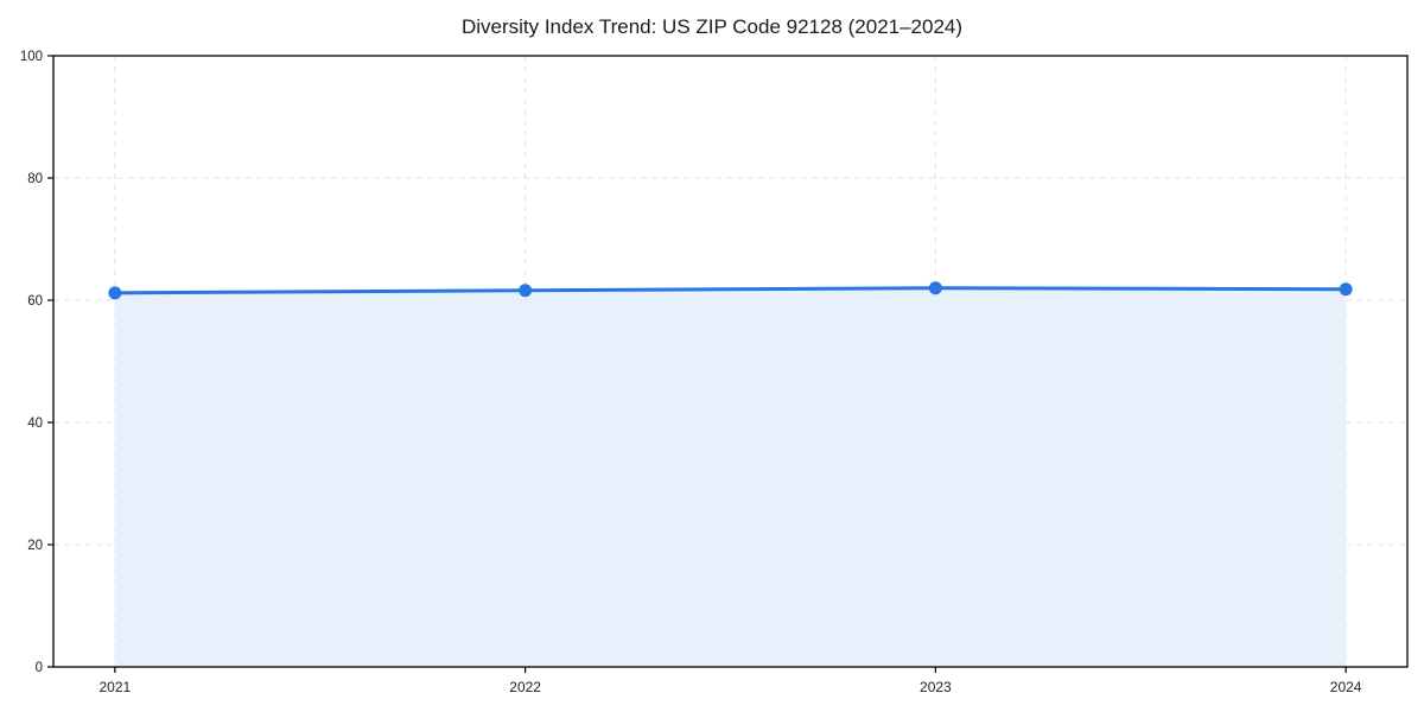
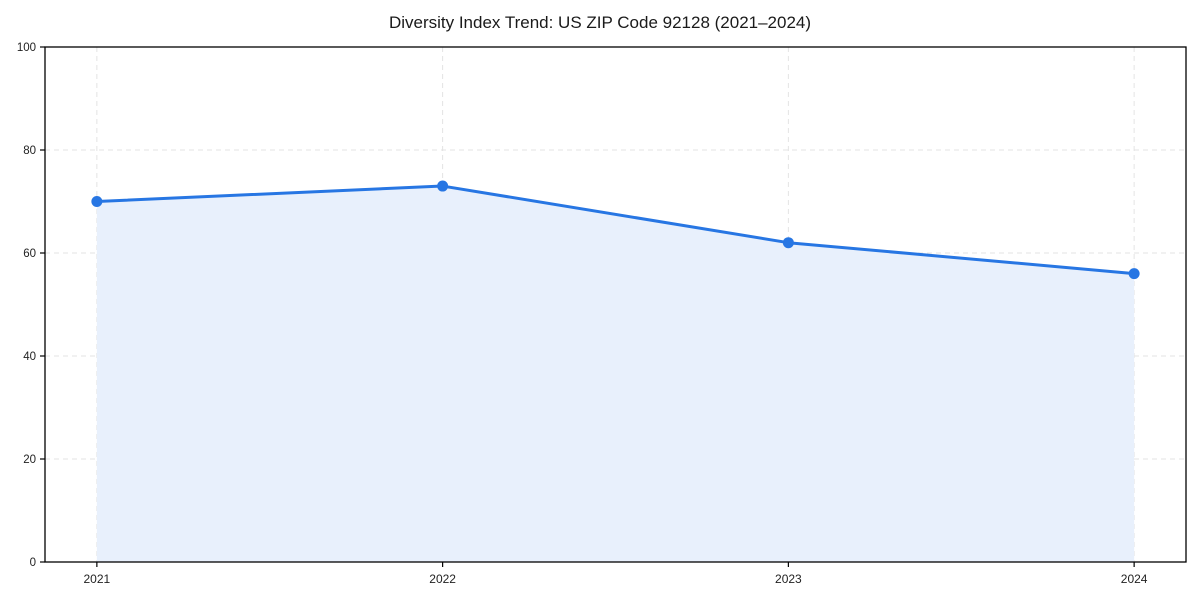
2021: 61 -> 70
2022: 62 -> 73
2024: 62 -> 56
